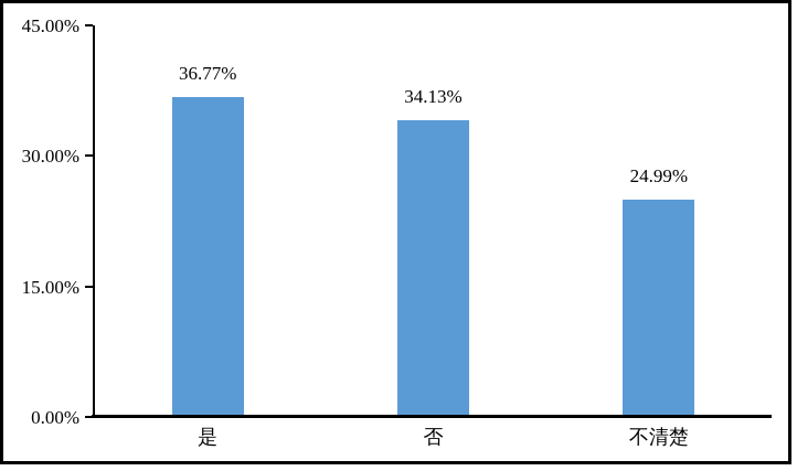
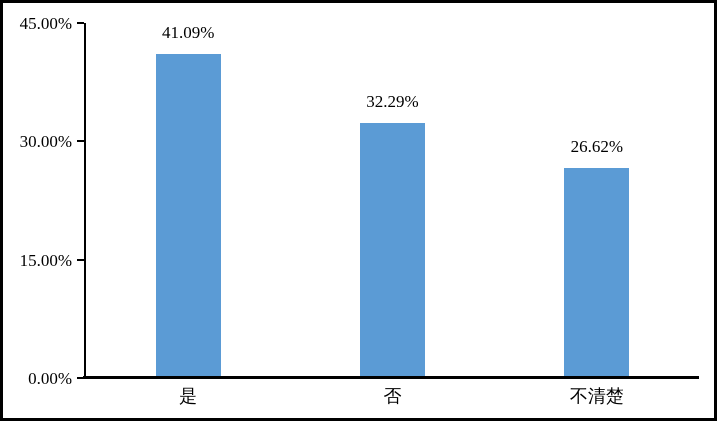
是: 36.77% -> 41.09%
否: 34.13% -> 32.29%
不清楚: 24.99% -> 26.62%
